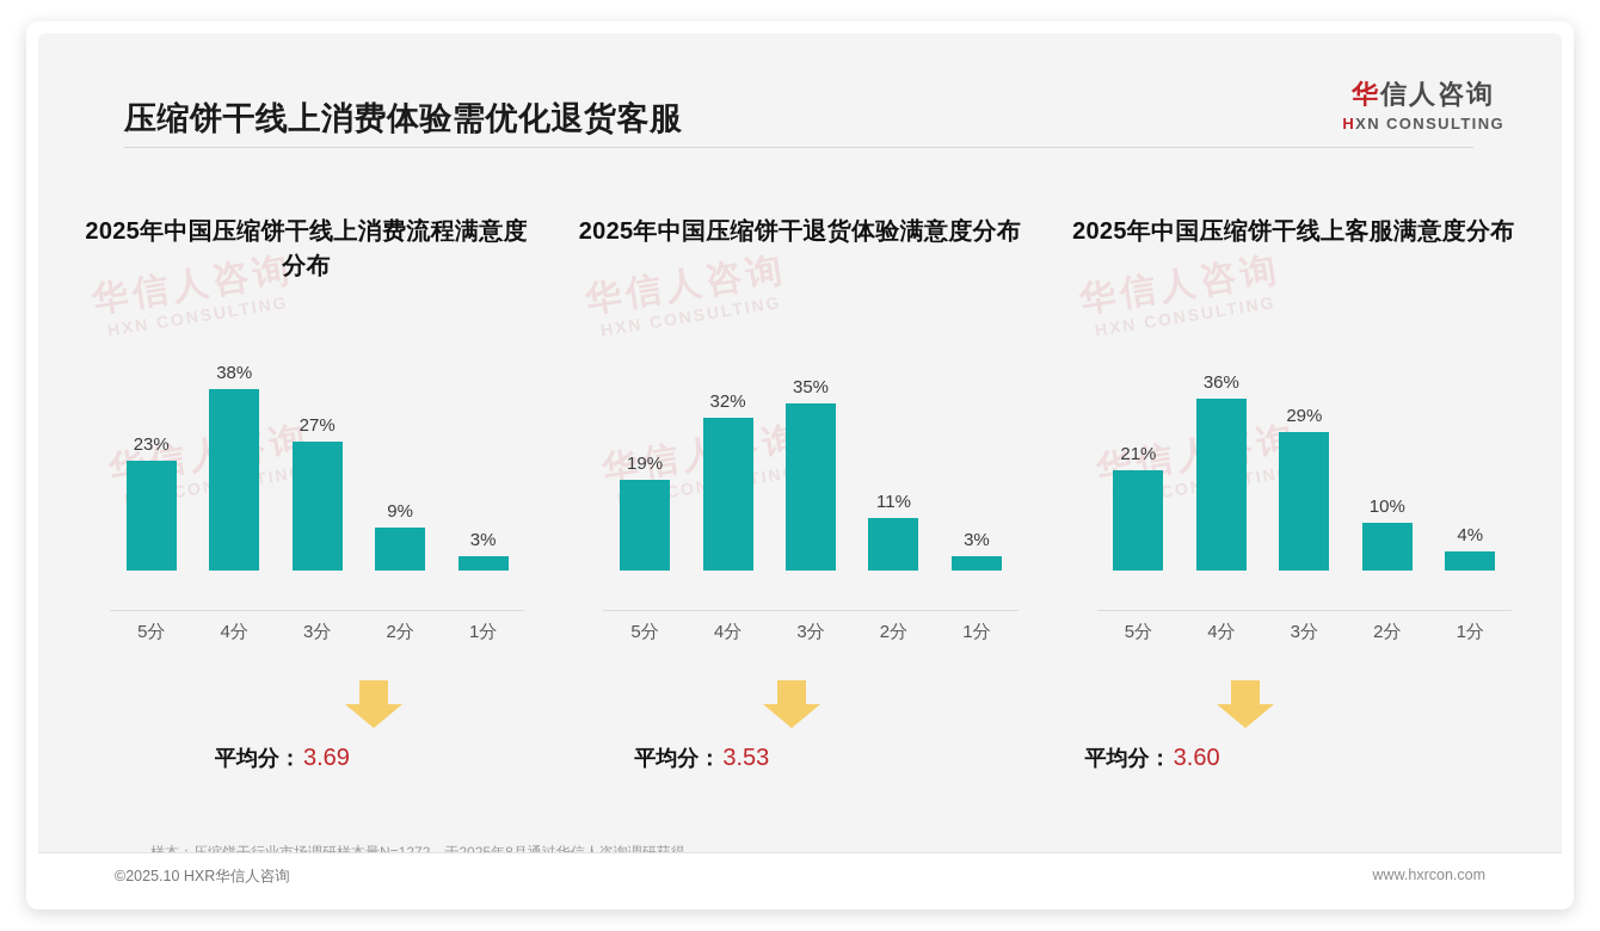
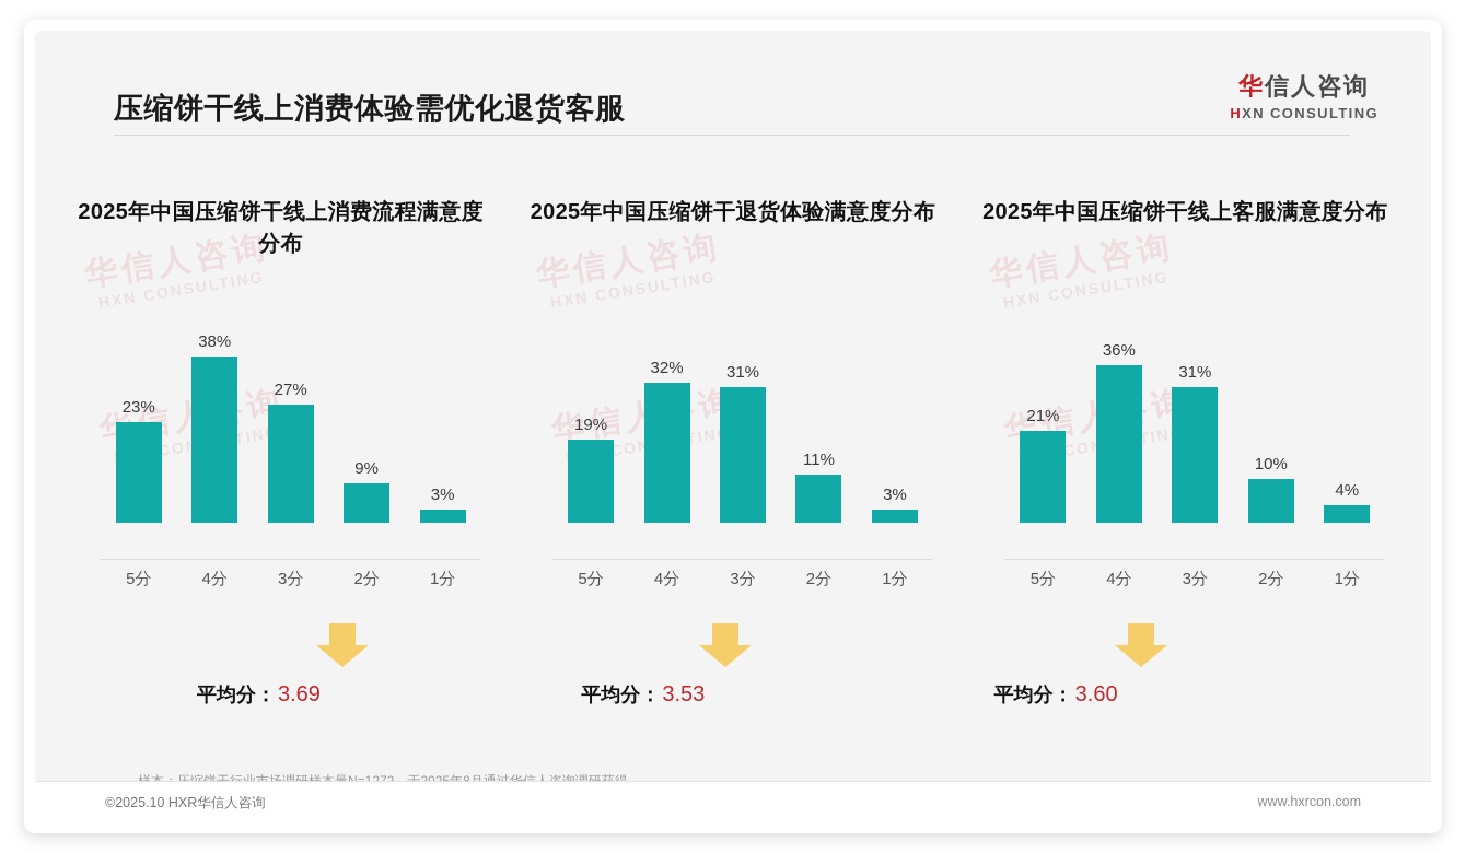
2025年中国压缩饼干退货体验满意度分布/3分: 35% -> 31%
2025年中国压缩饼干线上客服满意度分布/3分: 29% -> 31%
